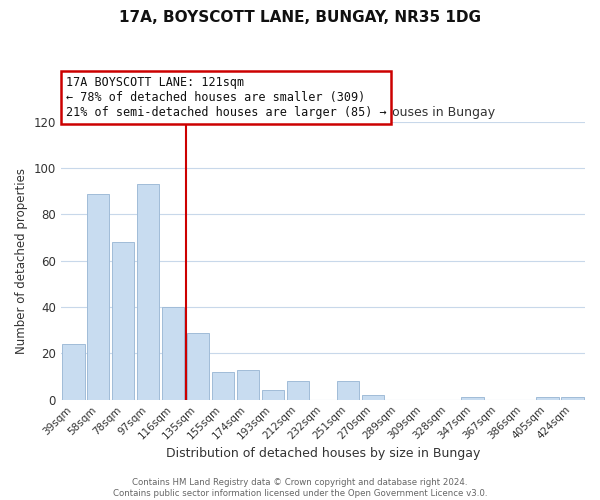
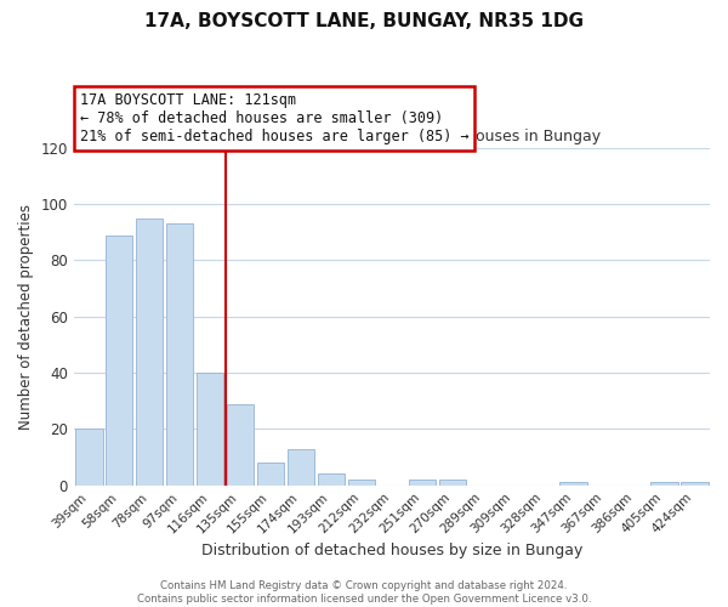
39sqm: 24 -> 20
78sqm: 68 -> 95
155sqm: 12 -> 8
212sqm: 8 -> 2
251sqm: 8 -> 2
